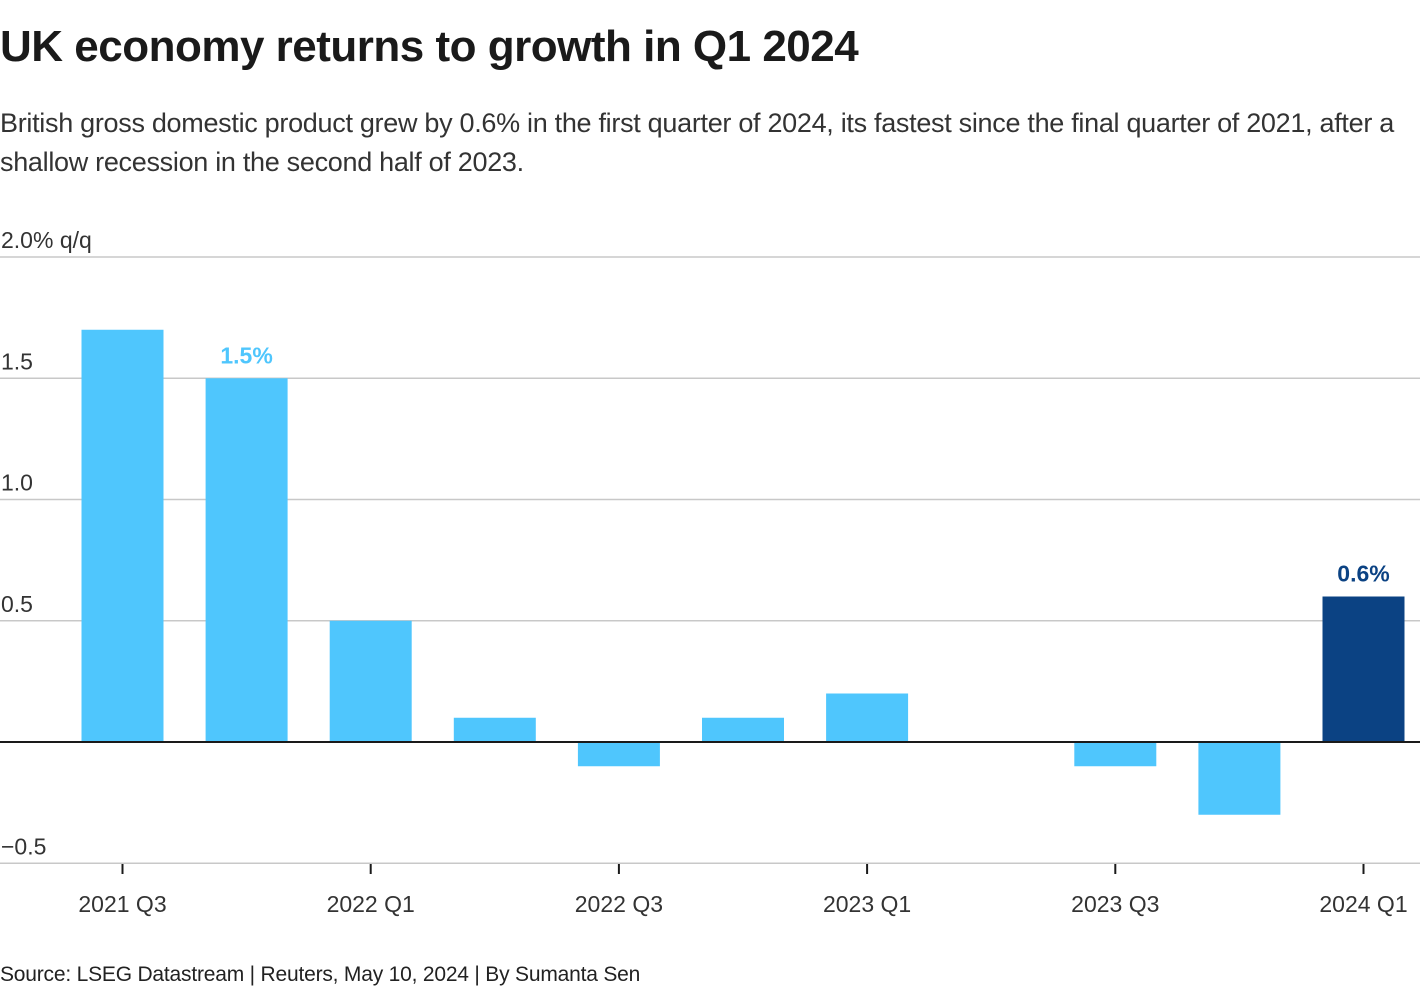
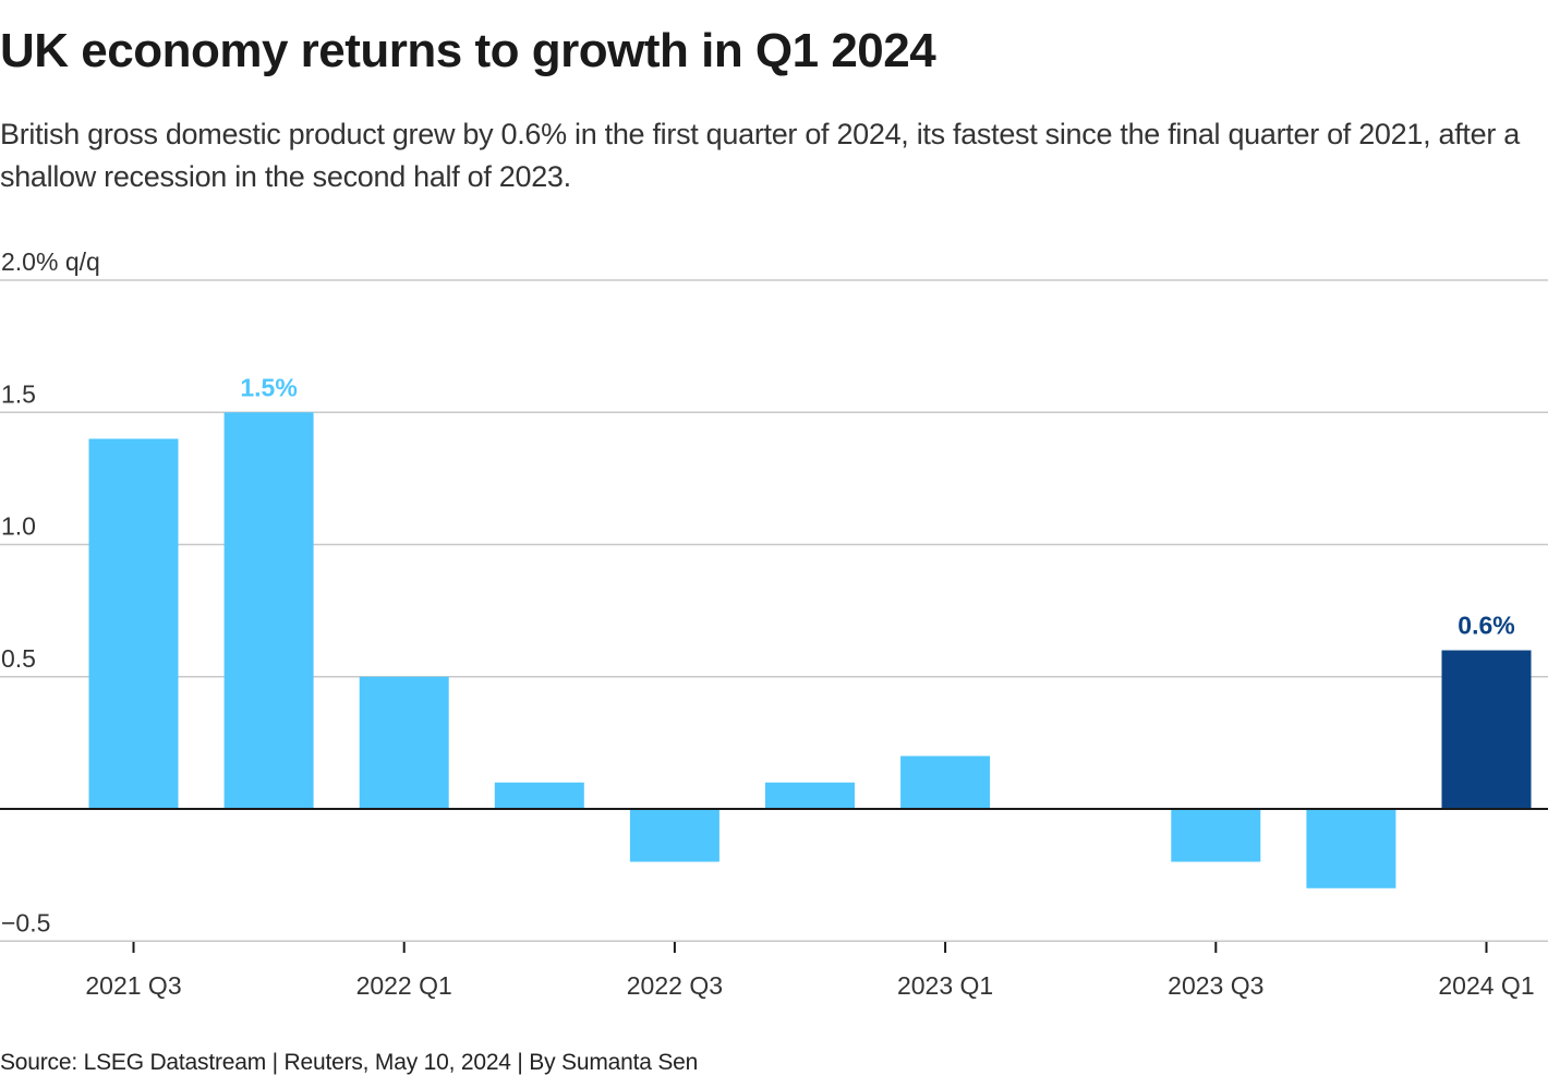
2021 Q3: 1.7 -> 1.4
2022 Q3: -0.1 -> -0.2
2023 Q3: -0.1 -> -0.2
